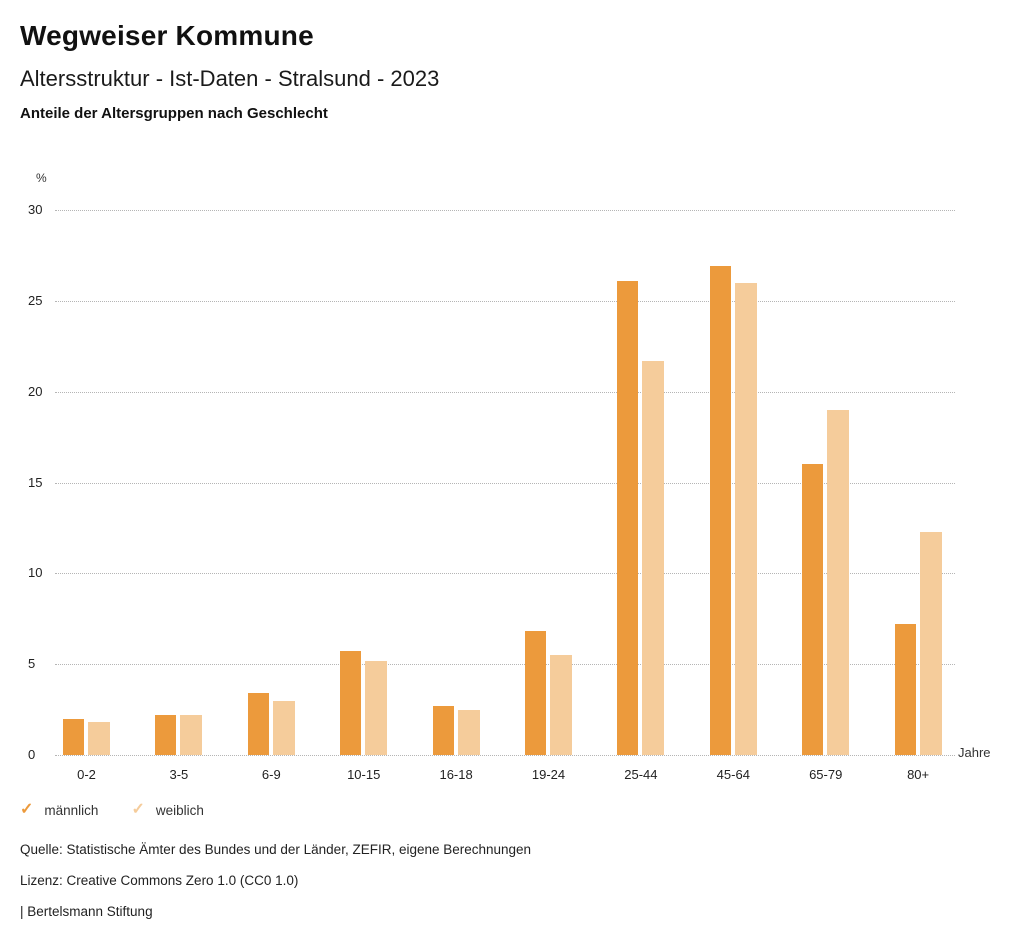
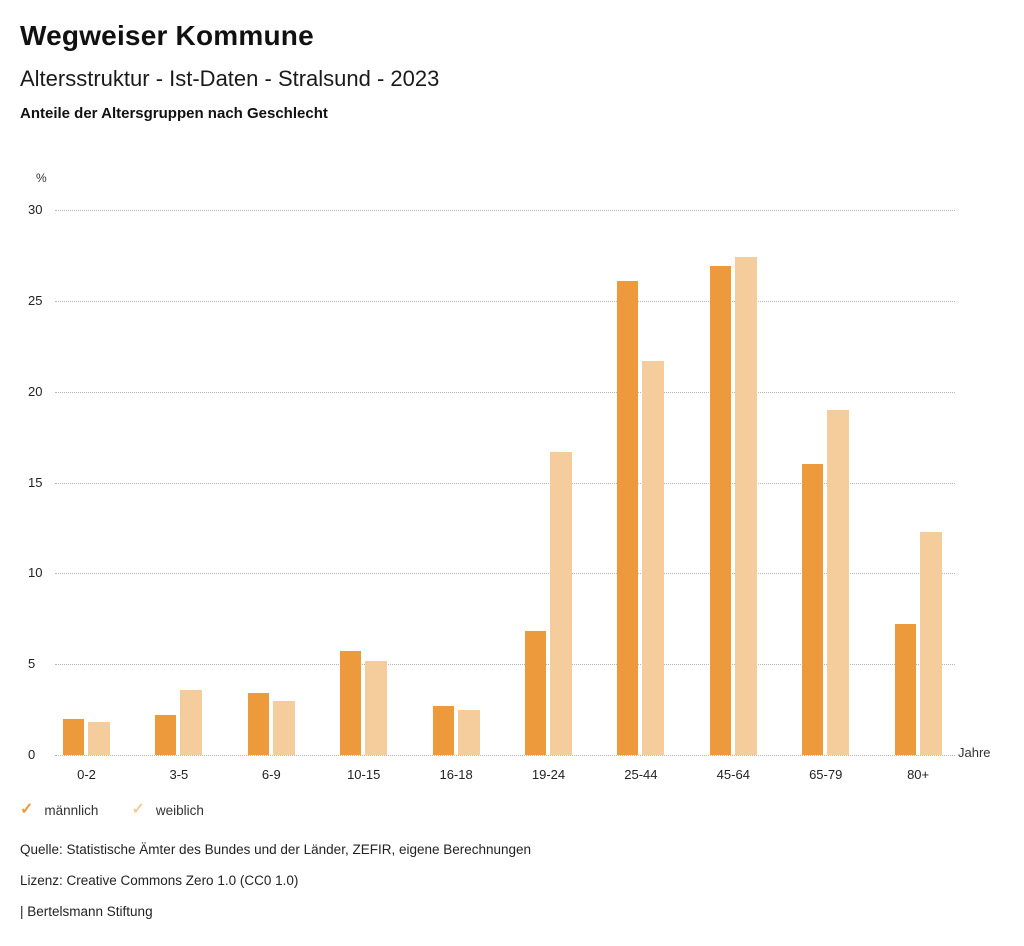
weiblich/3-5: 2.2 -> 3.6
weiblich/19-24: 5.5 -> 16.7
weiblich/45-64: 26.0 -> 27.4
